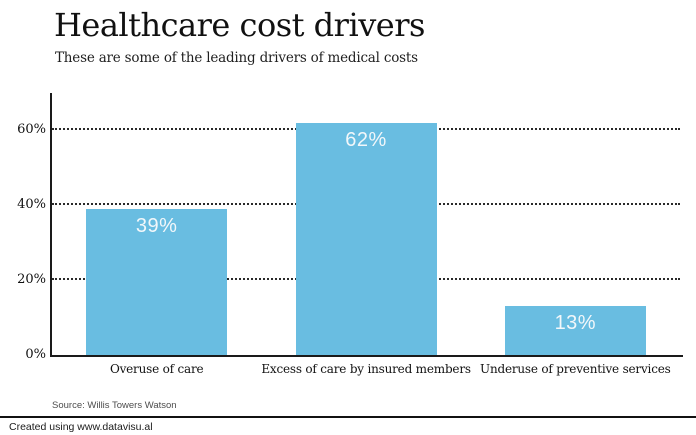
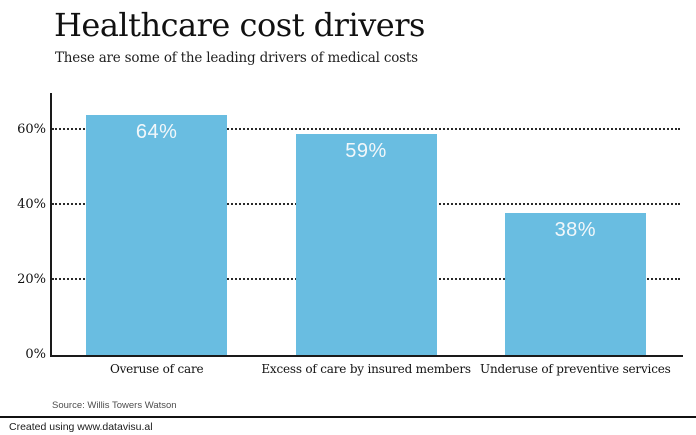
Overuse of care: 39% -> 64%
Excess of care by insured members: 62% -> 59%
Underuse of preventive services: 13% -> 38%
